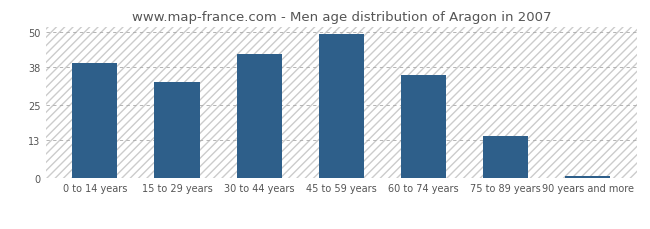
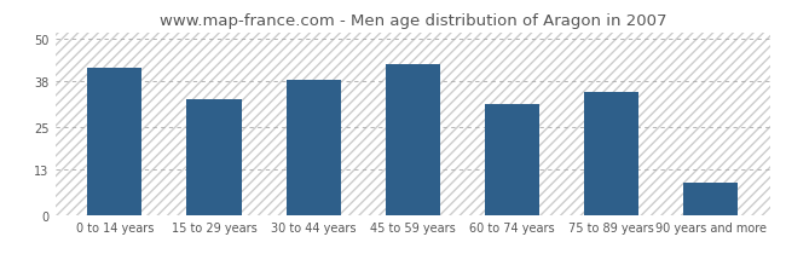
0 to 14 years: 39.5 -> 42.0
30 to 44 years: 42.5 -> 38.5
45 to 59 years: 49.5 -> 43.0
60 to 74 years: 35.5 -> 31.5
75 to 89 years: 14.5 -> 35.0
90 years and more: 0.8 -> 9.5
